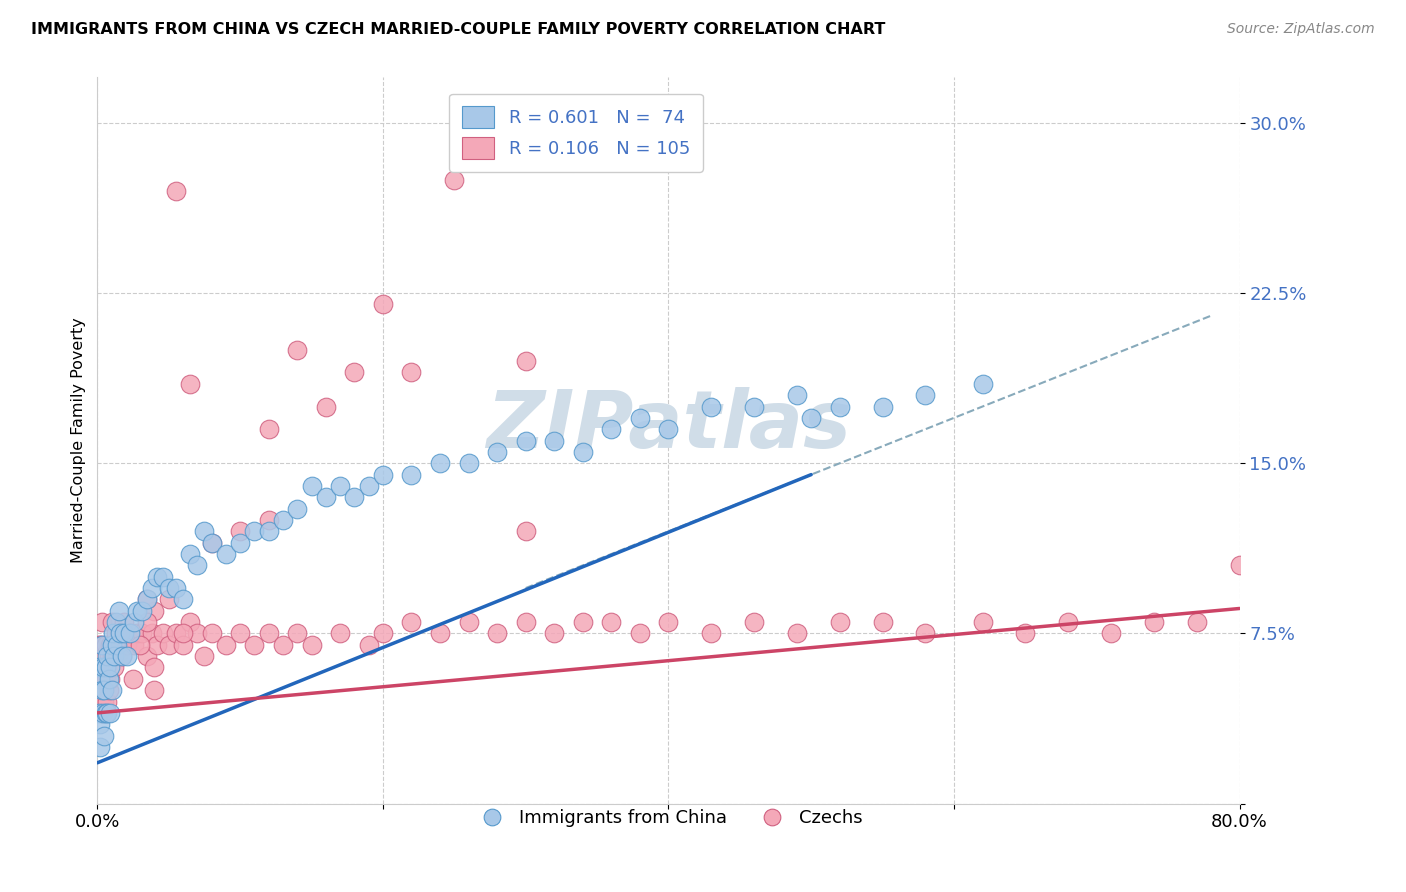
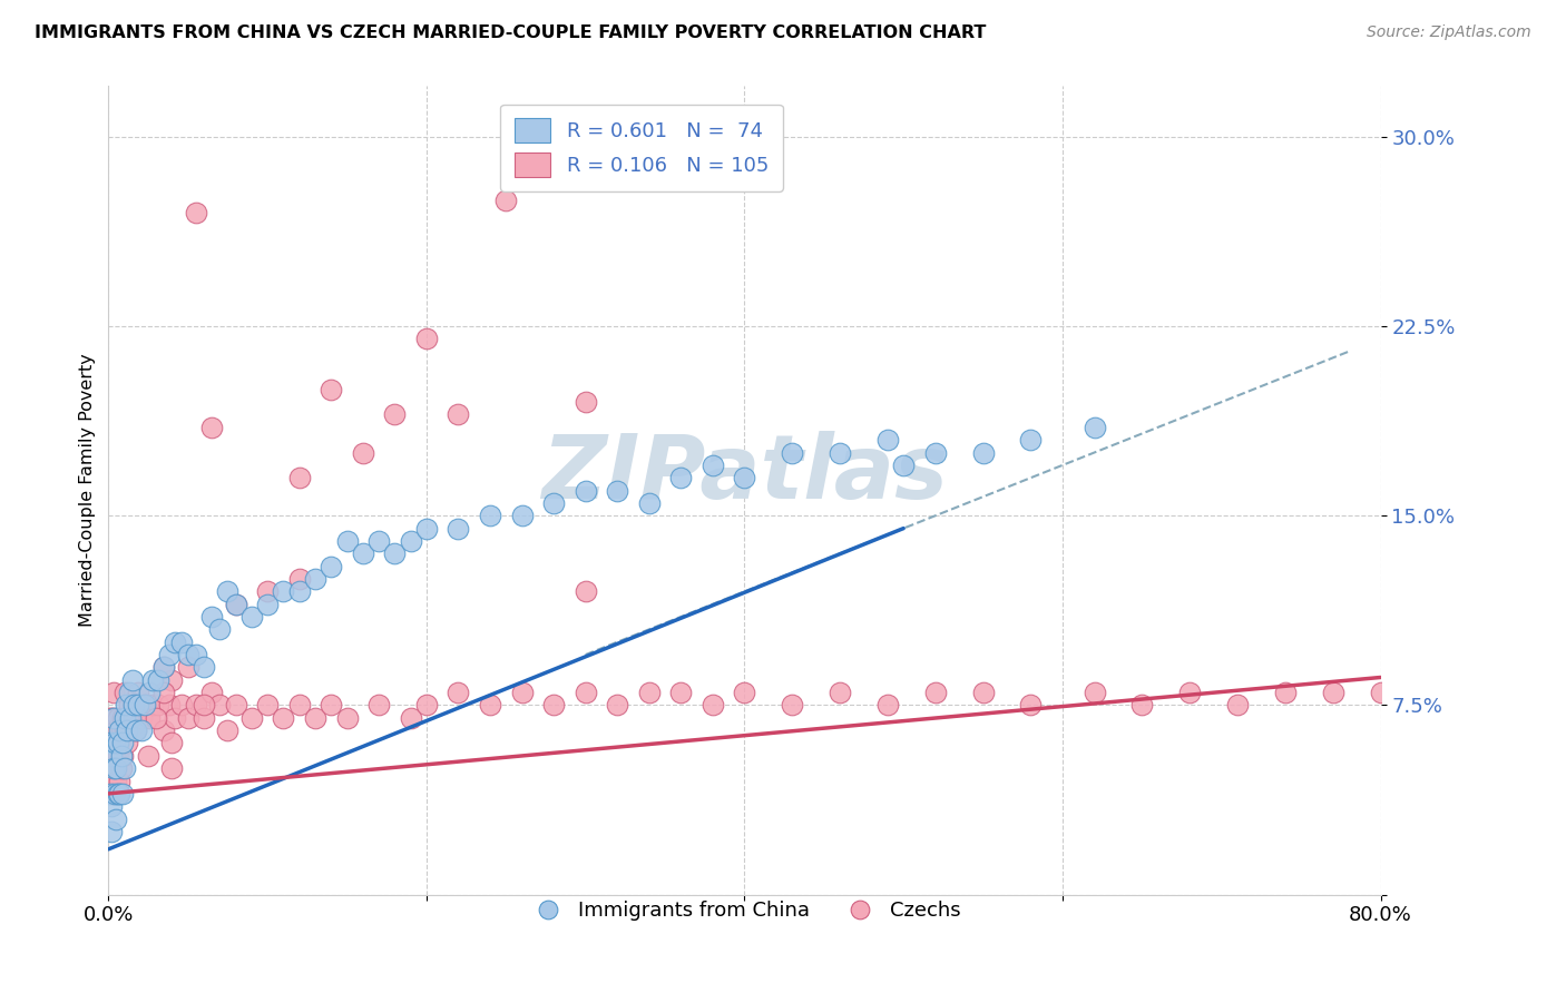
Czechs/80.0%: 10.5% -> 8.0%
